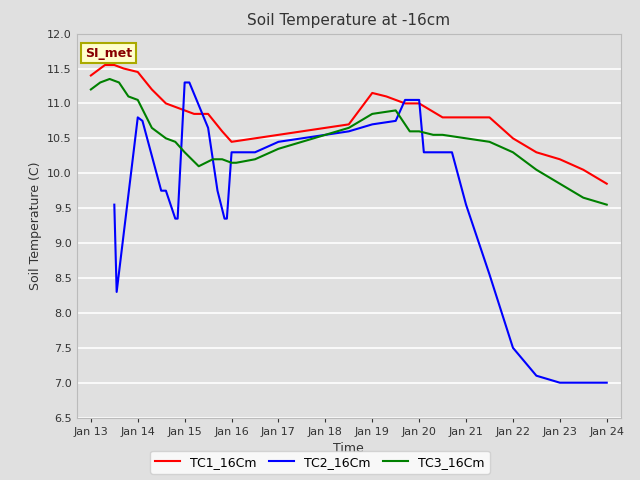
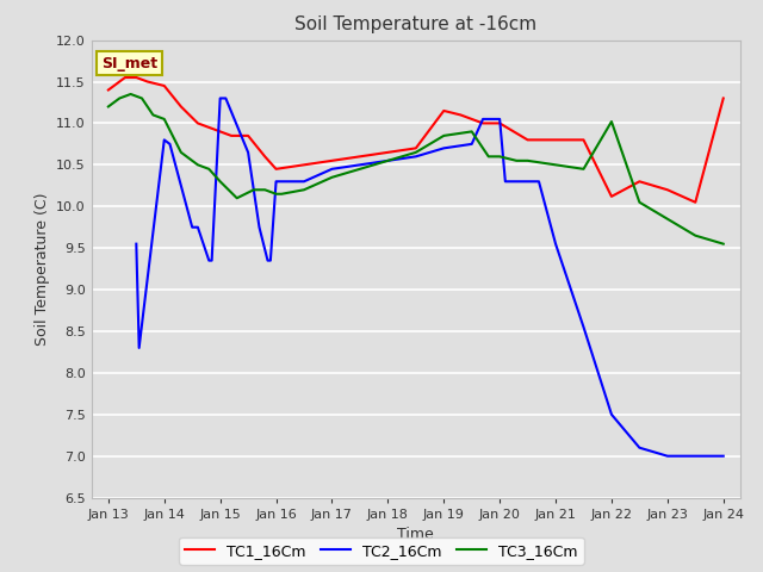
TC1_16Cm/Jan 22: 10.50 -> 10.12
TC3_16Cm/Jan 22: 10.30 -> 11.02
TC1_16Cm/Jan 24: 9.85 -> 11.30
